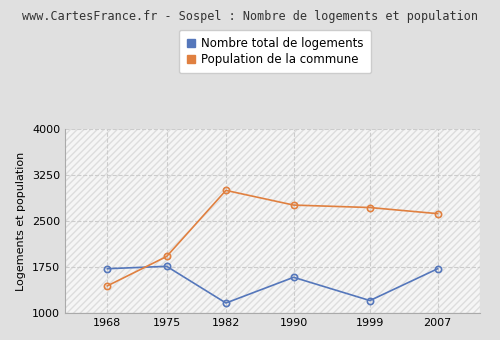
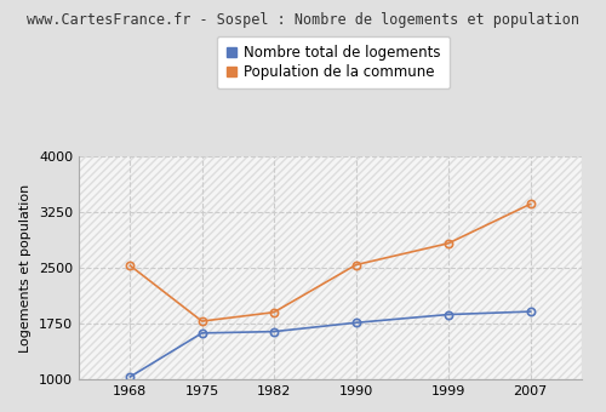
Nombre total de logements/1968: 1720 -> 1030
Population de la commune/1968: 1440 -> 2530
Nombre total de logements/1975: 1760 -> 1620
Population de la commune/1975: 1920 -> 1780
Nombre total de logements/1982: 1160 -> 1640
Population de la commune/1982: 3000 -> 1900
Nombre total de logements/1990: 1580 -> 1760
Population de la commune/1990: 2760 -> 2540
Nombre total de logements/1999: 1200 -> 1870
Population de la commune/1999: 2720 -> 2830
Nombre total de logements/2007: 1720 -> 1910
Population de la commune/2007: 2620 -> 3360
